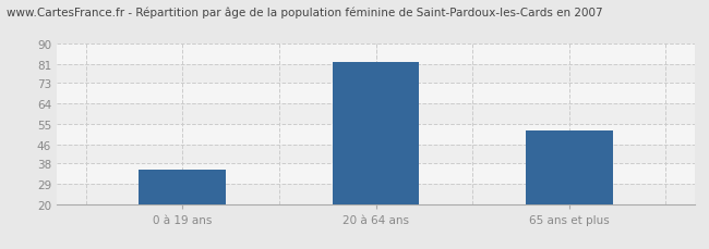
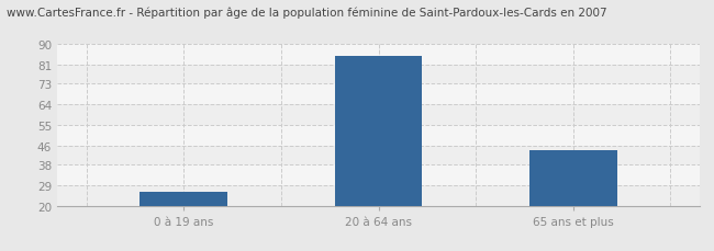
0 à 19 ans: 35 -> 26
20 à 64 ans: 82 -> 85
65 ans et plus: 52 -> 44
